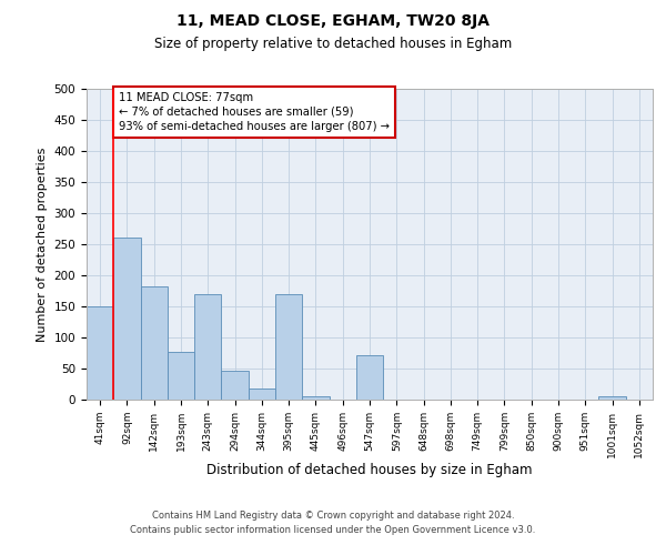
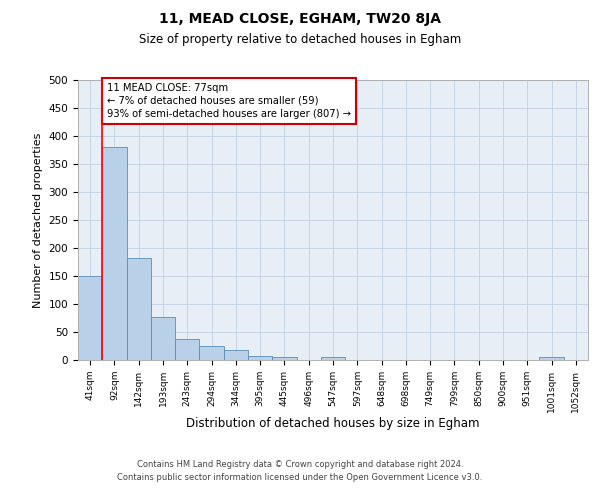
92sqm: 260 -> 380
243sqm: 170 -> 37
294sqm: 46 -> 25
395sqm: 170 -> 8
547sqm: 72 -> 6
